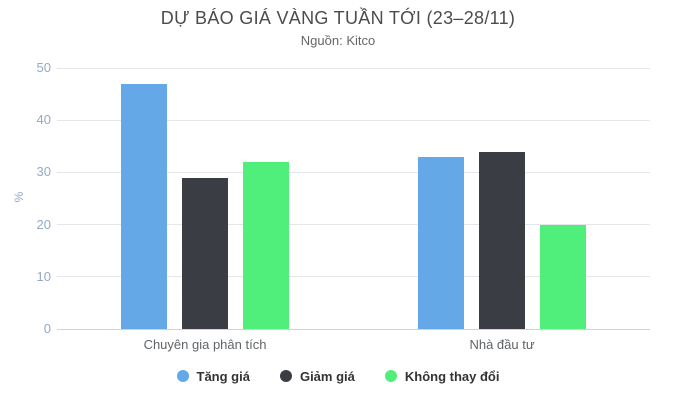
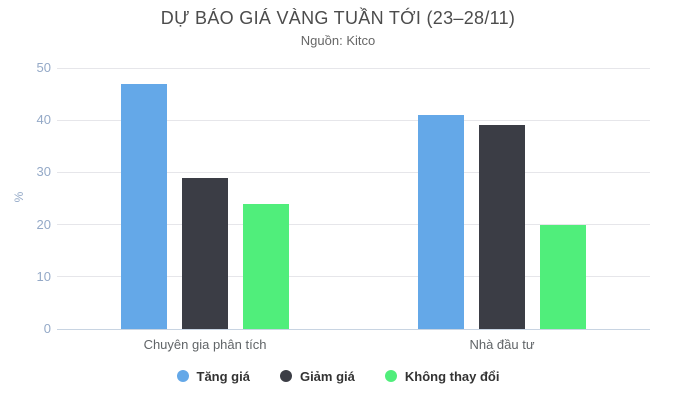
Không thay đổi/Chuyên gia phân tích: 32 -> 24
Tăng giá/Nhà đầu tư: 33 -> 41
Giảm giá/Nhà đầu tư: 34 -> 39
